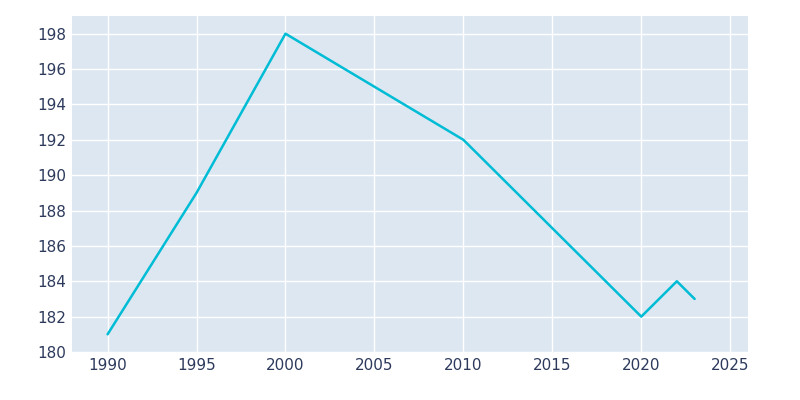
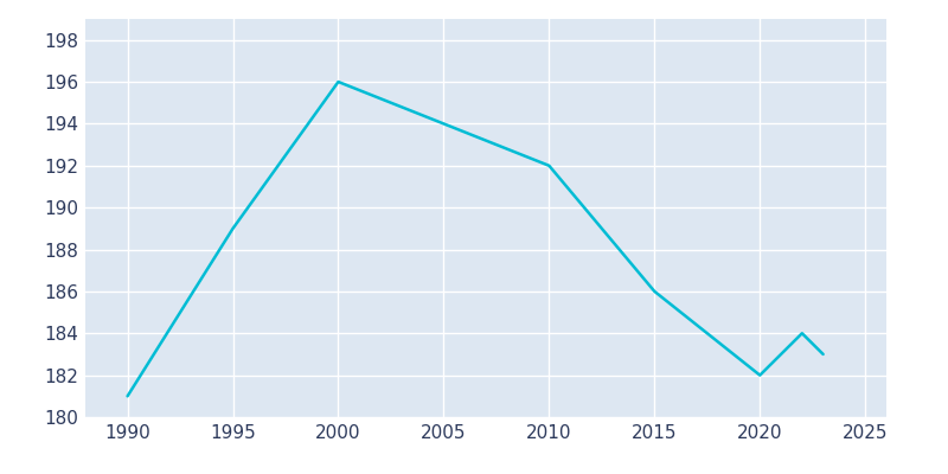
2000: 198 -> 196
2005: 195 -> 194
2015: 187 -> 186
